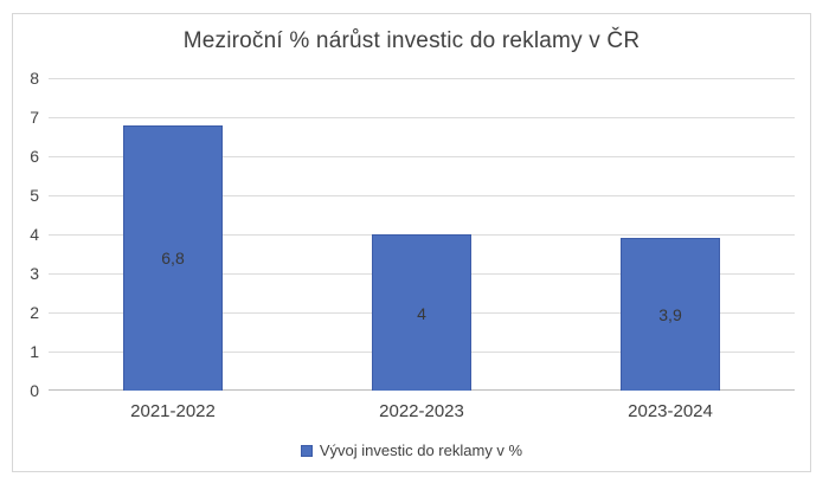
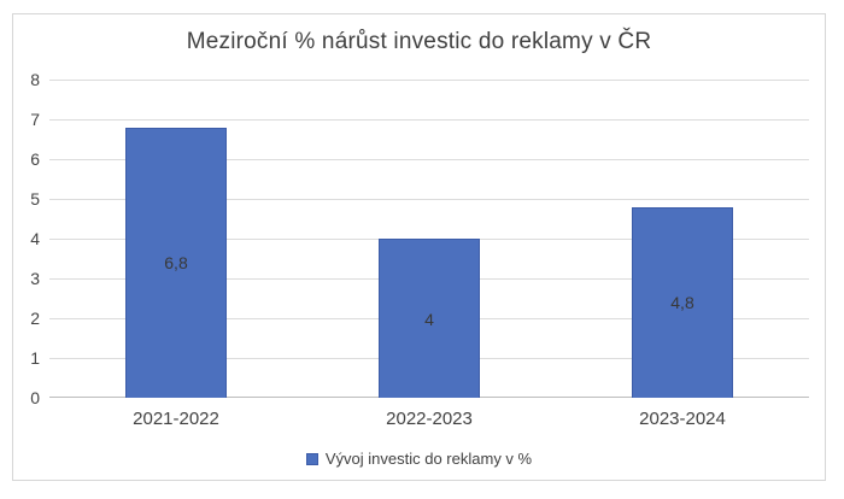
2023-2024: 3,9 -> 4,8
